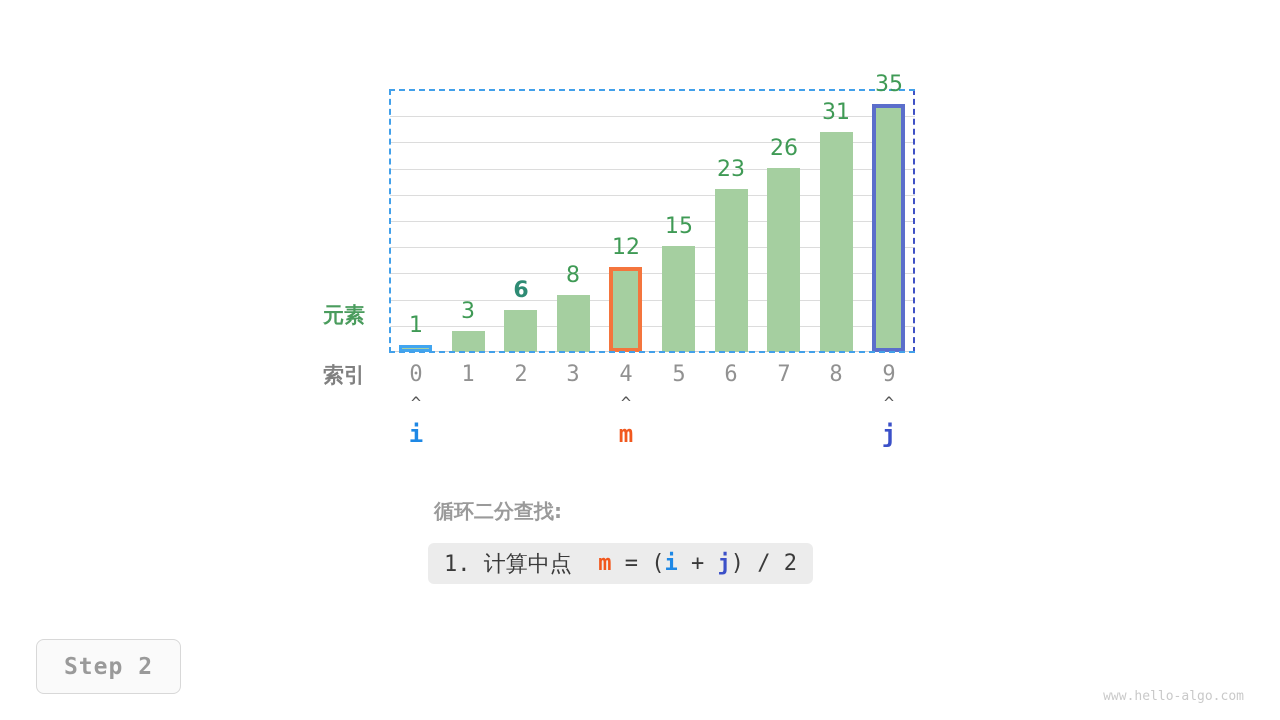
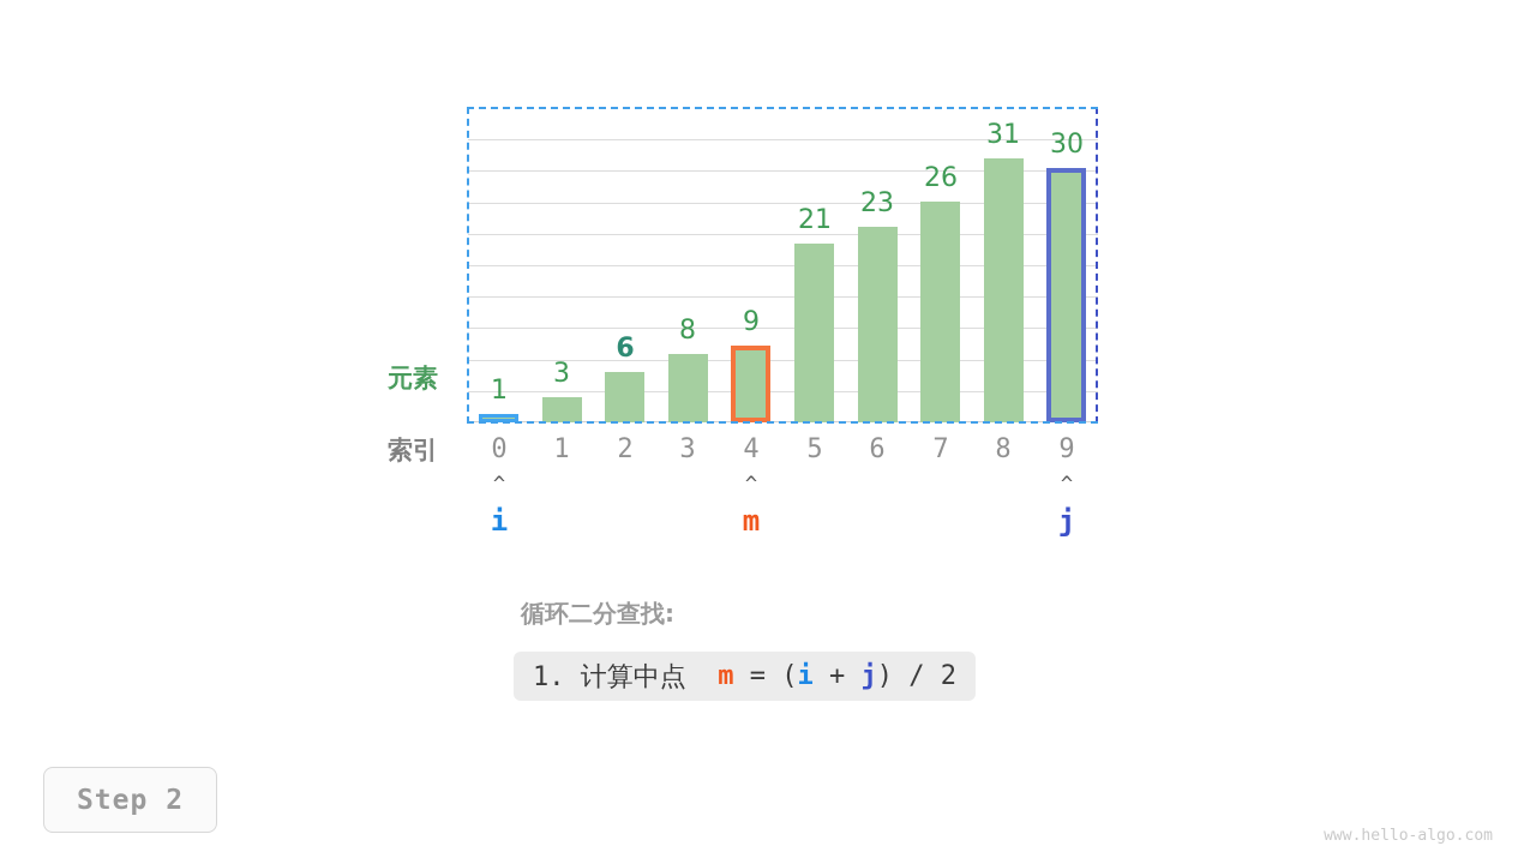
4: 12 -> 9
5: 15 -> 21
9: 35 -> 30
